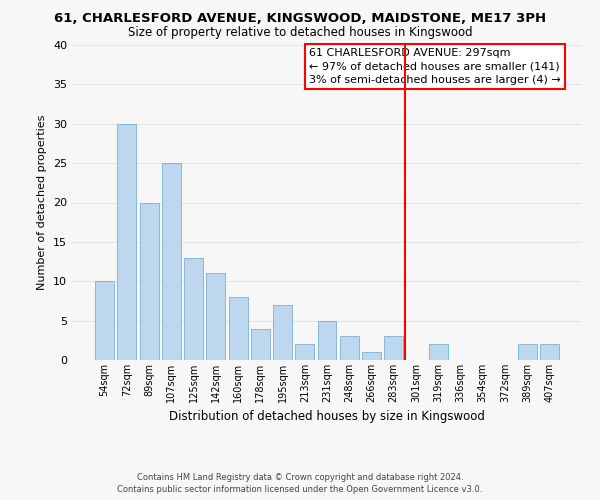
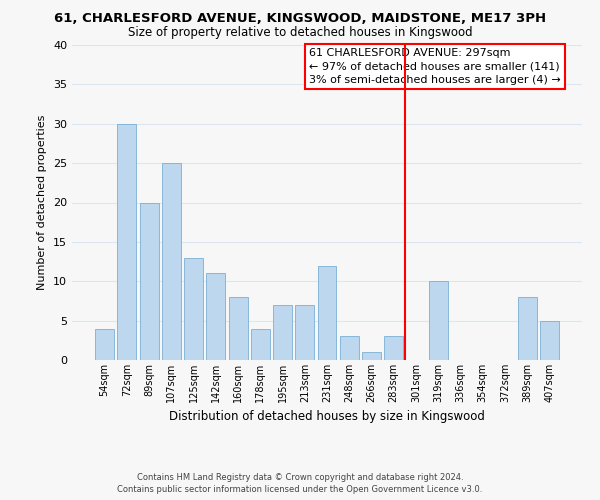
54sqm: 10 -> 4
213sqm: 2 -> 7
231sqm: 5 -> 12
319sqm: 2 -> 10
389sqm: 2 -> 8
407sqm: 2 -> 5
